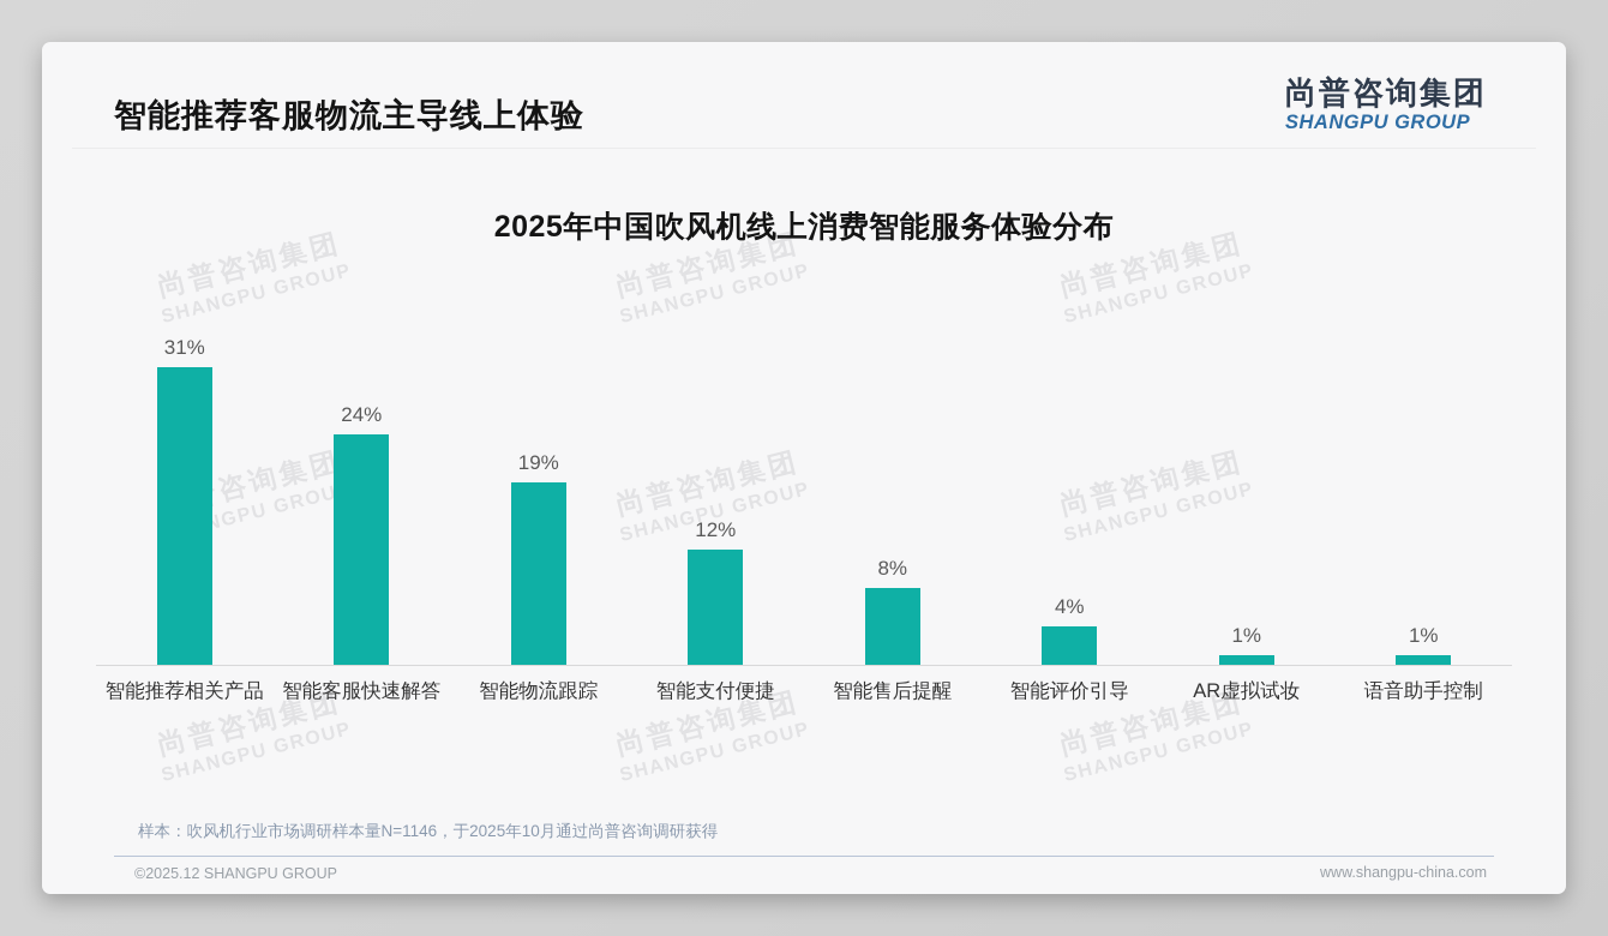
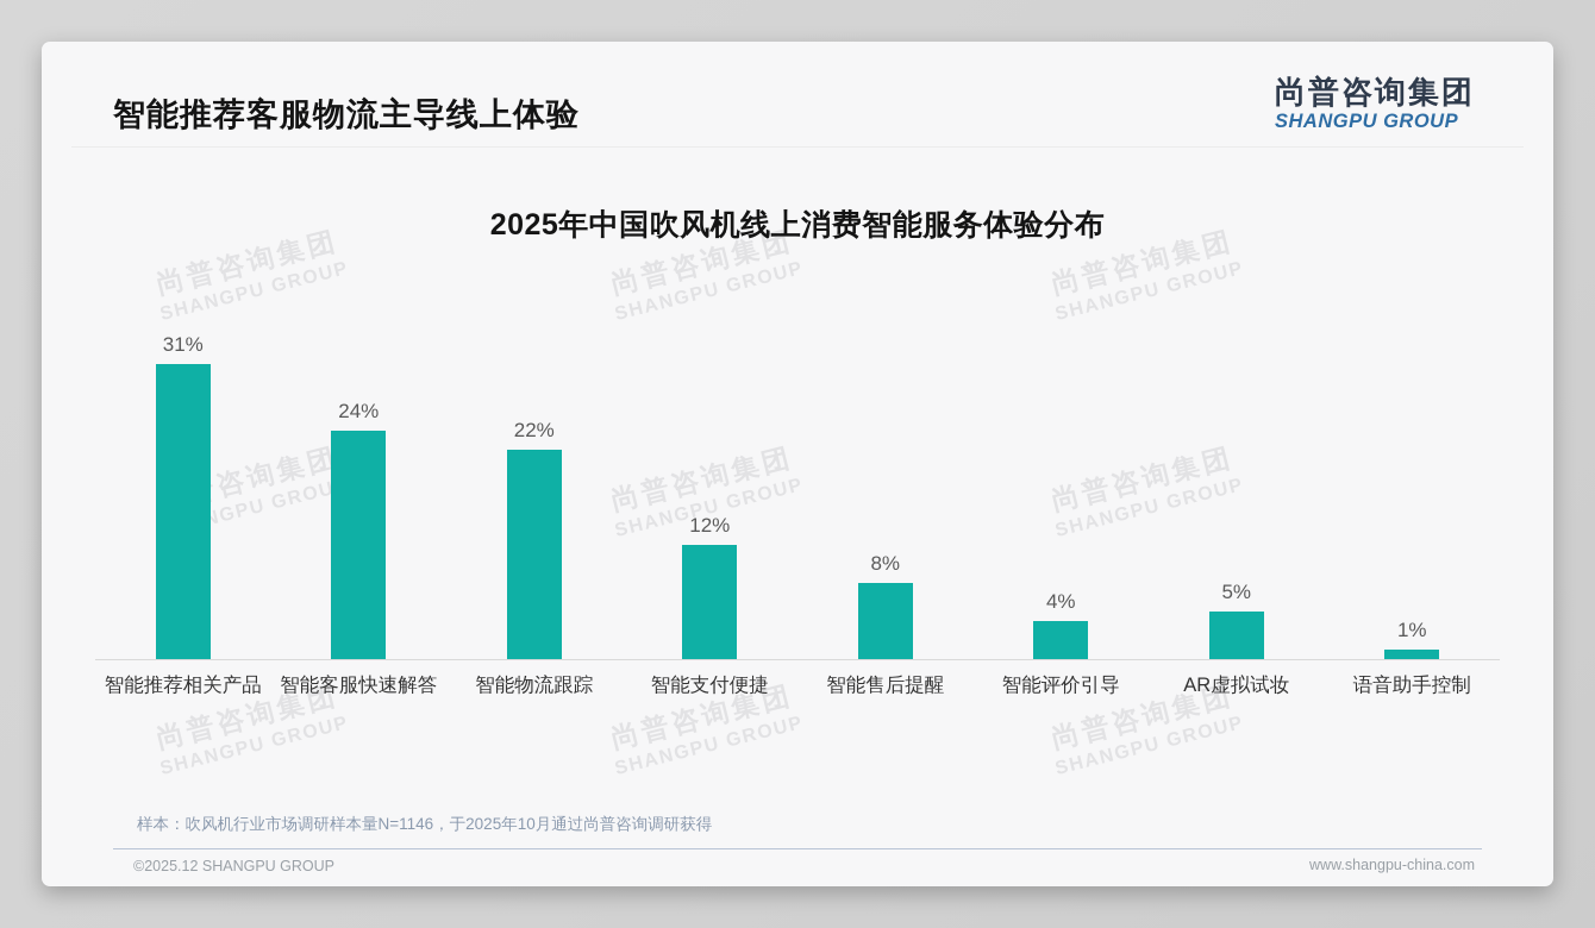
智能物流跟踪: 19% -> 22%
AR虚拟试妆: 1% -> 5%
